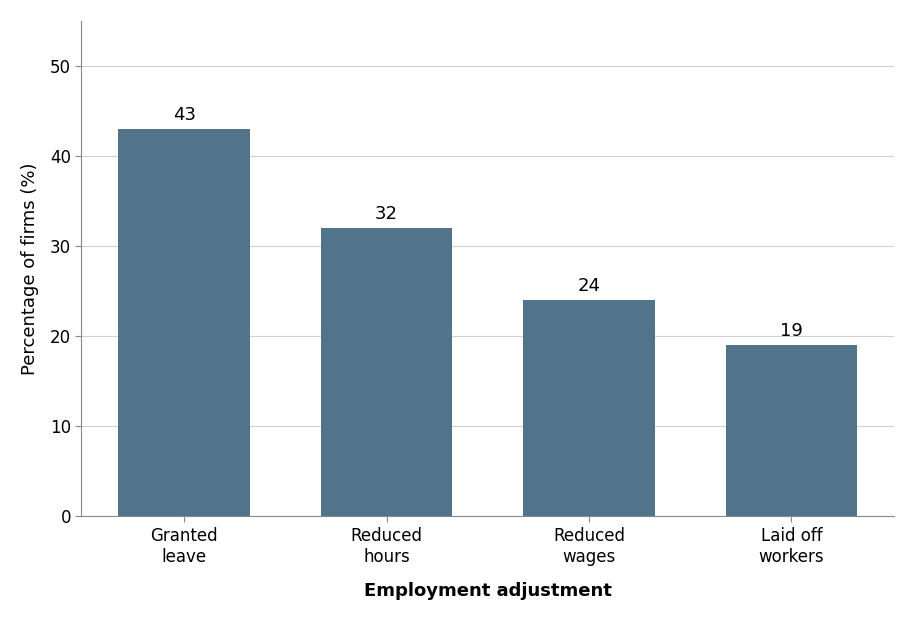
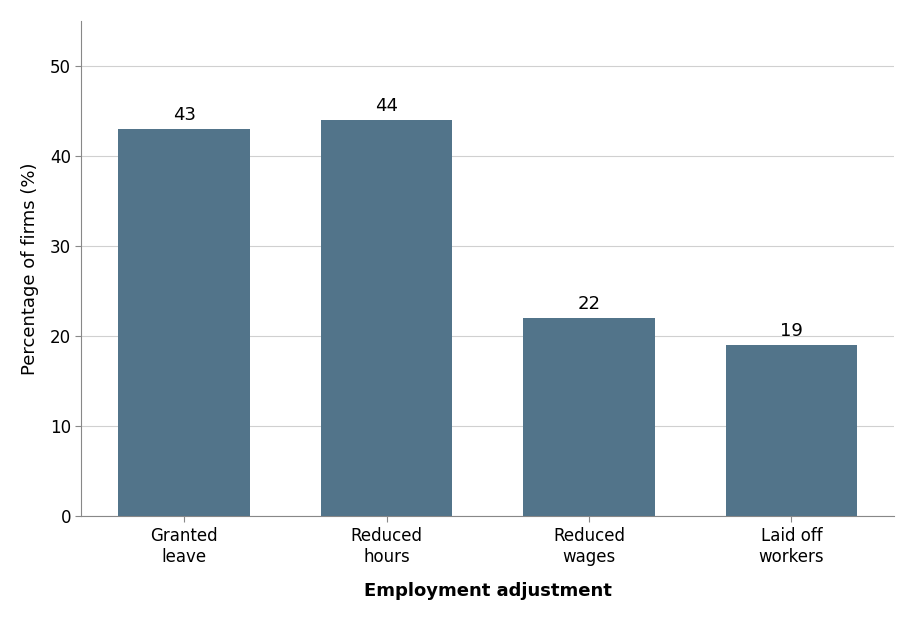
Reduced hours: 32 -> 44
Reduced wages: 24 -> 22
